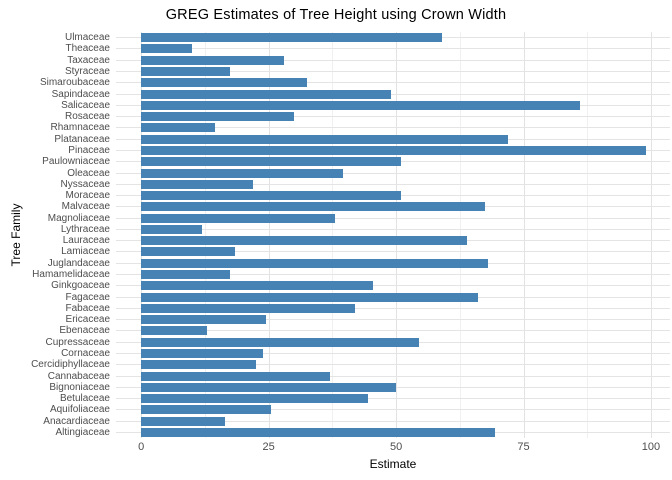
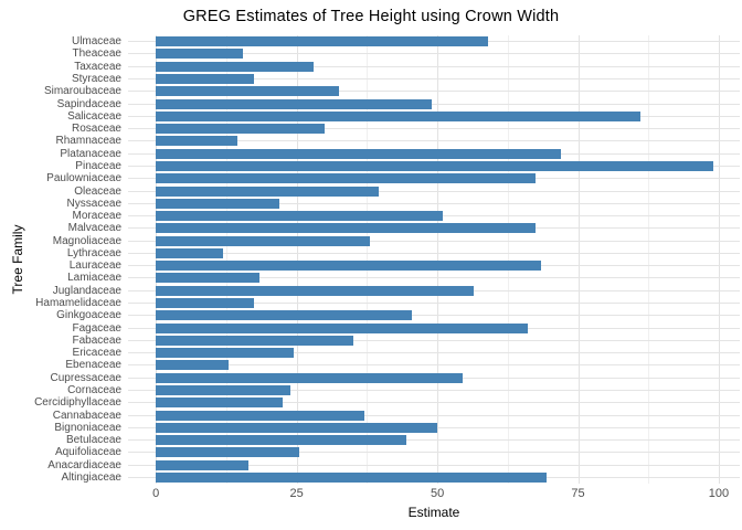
Theaceae: 10 -> 16
Paulowniaceae: 51 -> 68
Lauraceae: 64 -> 68
Juglandaceae: 68 -> 56
Fabaceae: 42 -> 35
